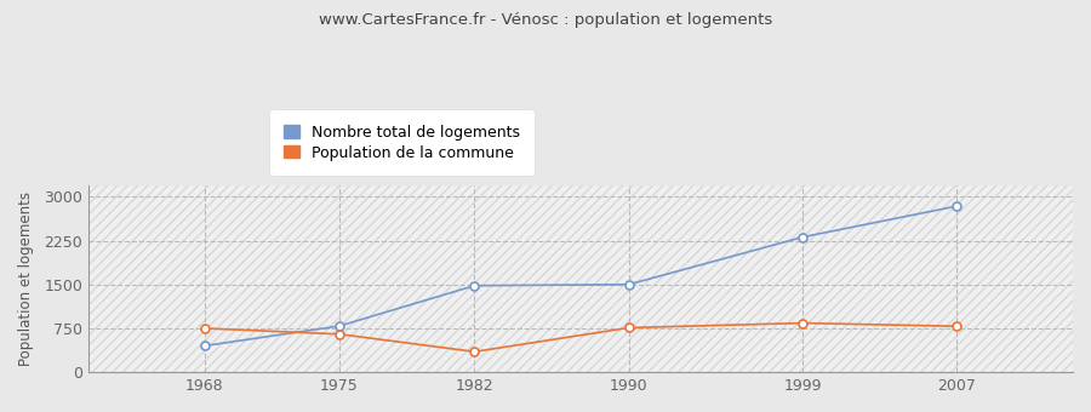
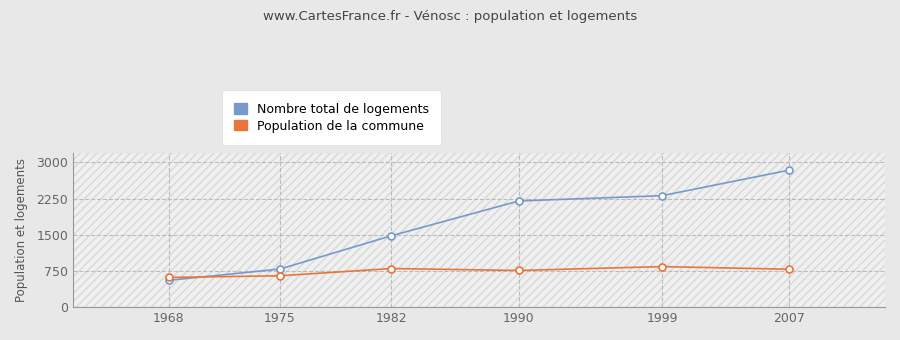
Nombre total de logements/1968: 450 -> 560
Population de la commune/1968: 750 -> 620
Population de la commune/1982: 350 -> 800
Nombre total de logements/1990: 1500 -> 2200
